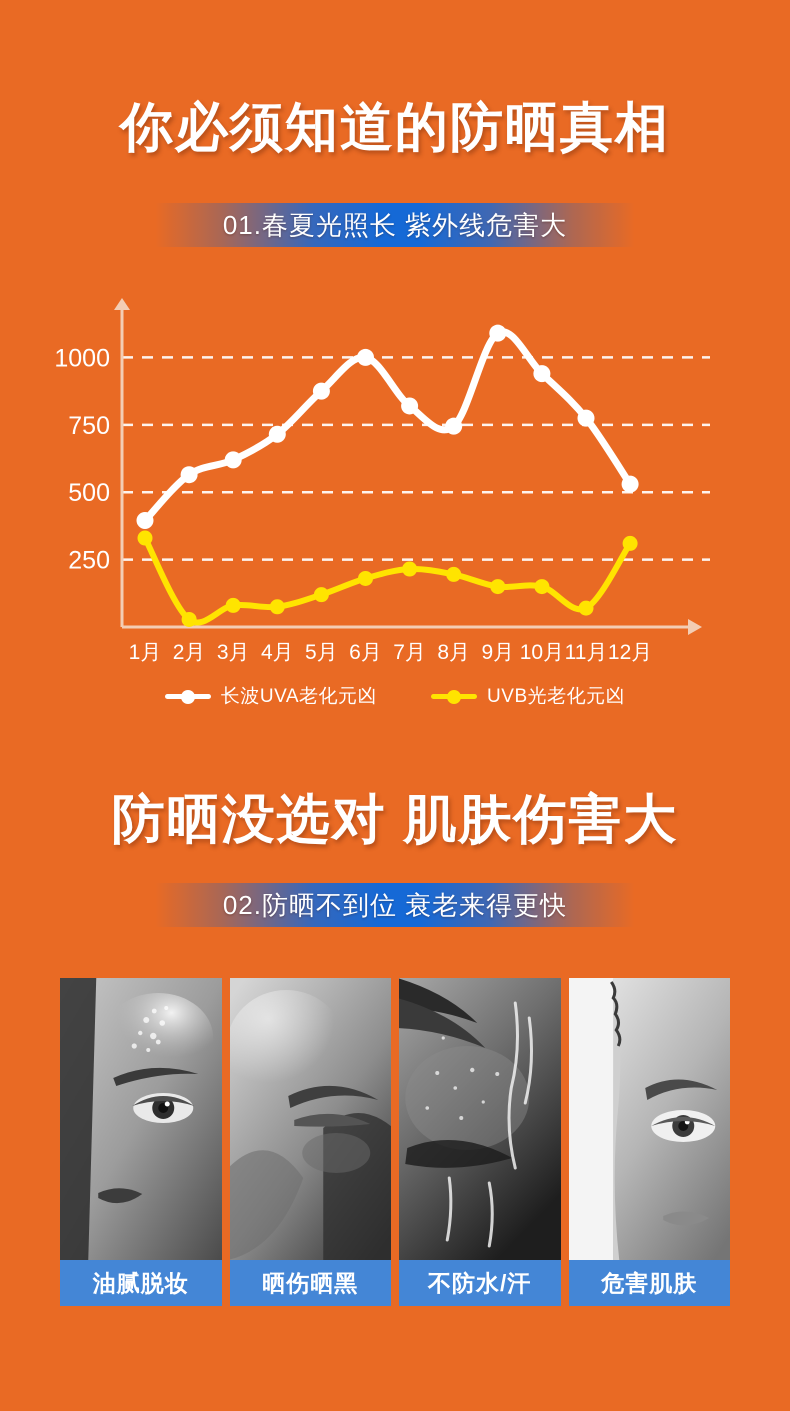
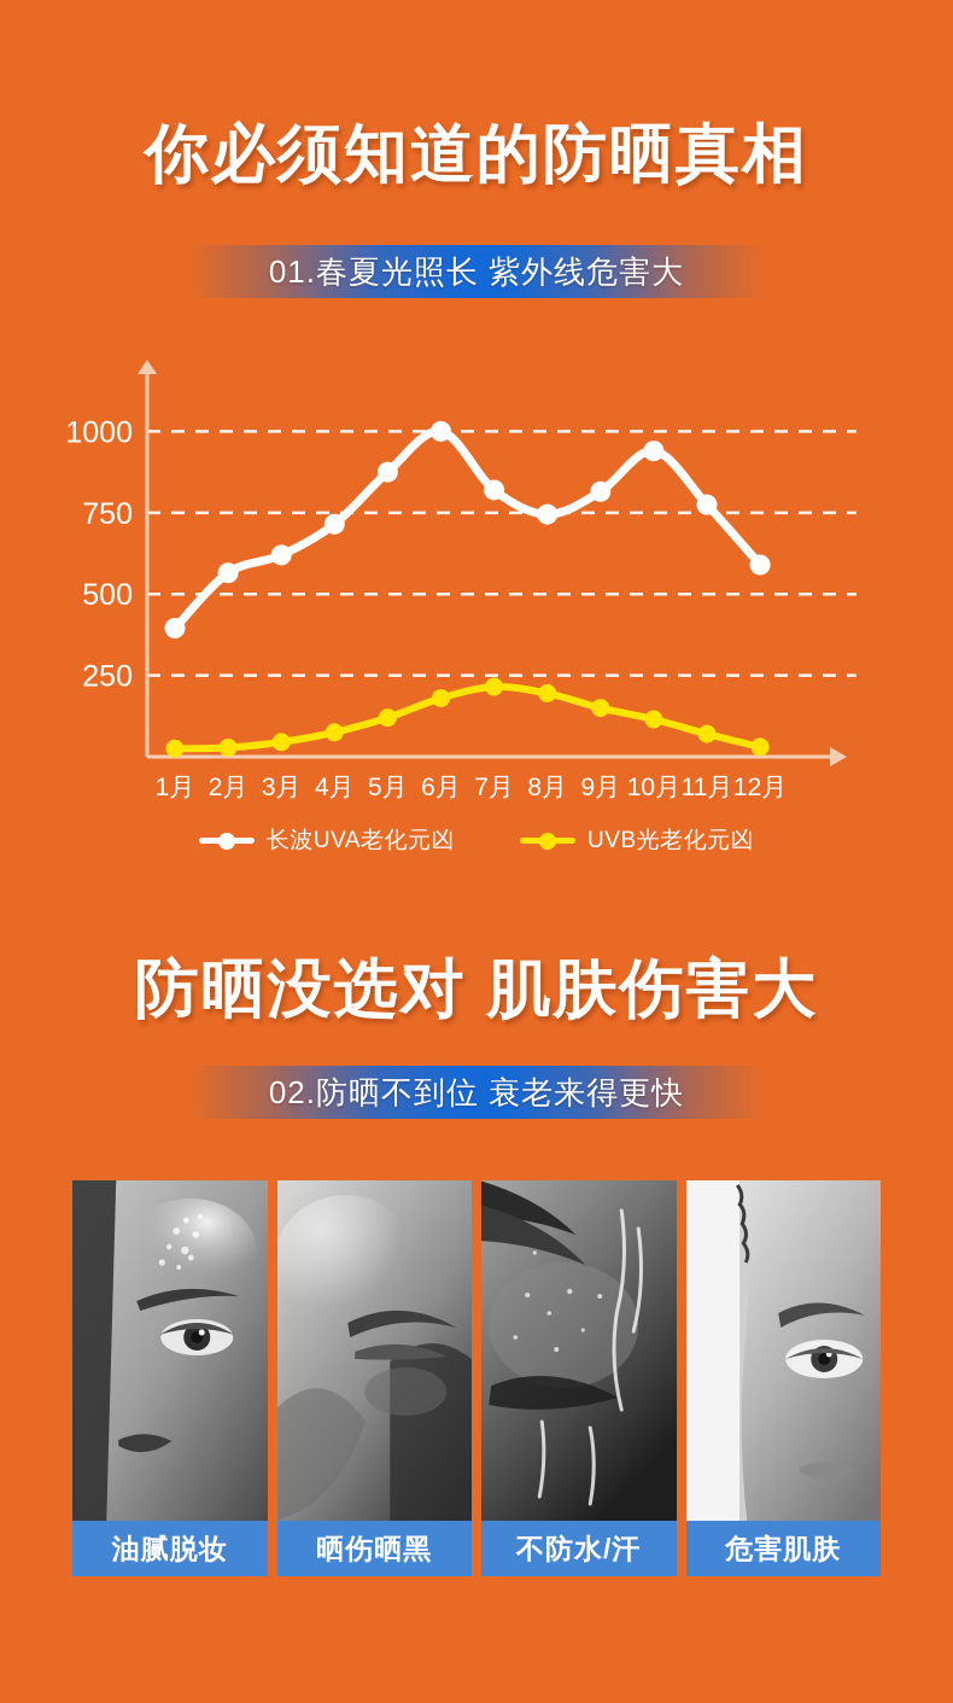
UVB光老化元凶/1月: 330 -> 20
UVB光老化元凶/3月: 80 -> 40
长波UVA老化元凶/9月: 1090 -> 820
UVB光老化元凶/10月: 150 -> 120
长波UVA老化元凶/12月: 530 -> 590
UVB光老化元凶/12月: 310 -> 30
